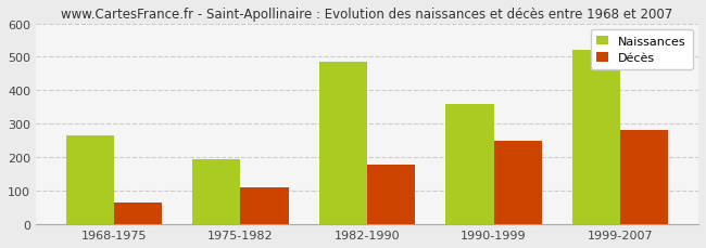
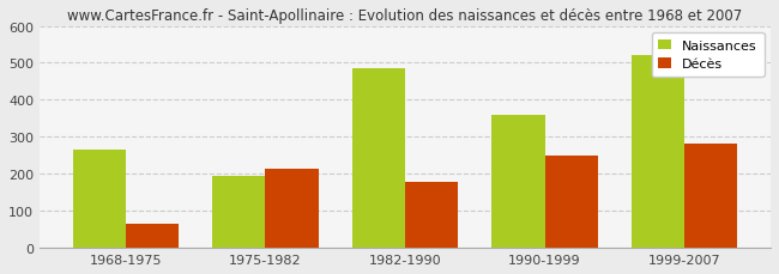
Décès/1975-1982: 110 -> 215
